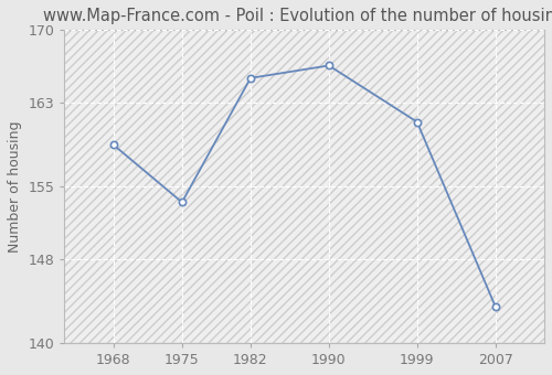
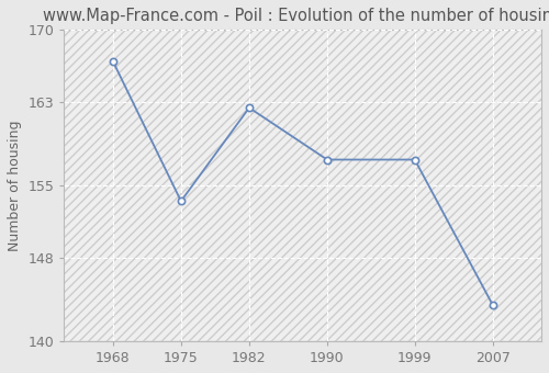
1968: 159.0 -> 167.0
1982: 165.4 -> 162.5
1990: 166.6 -> 157.5
1999: 161.2 -> 157.5
